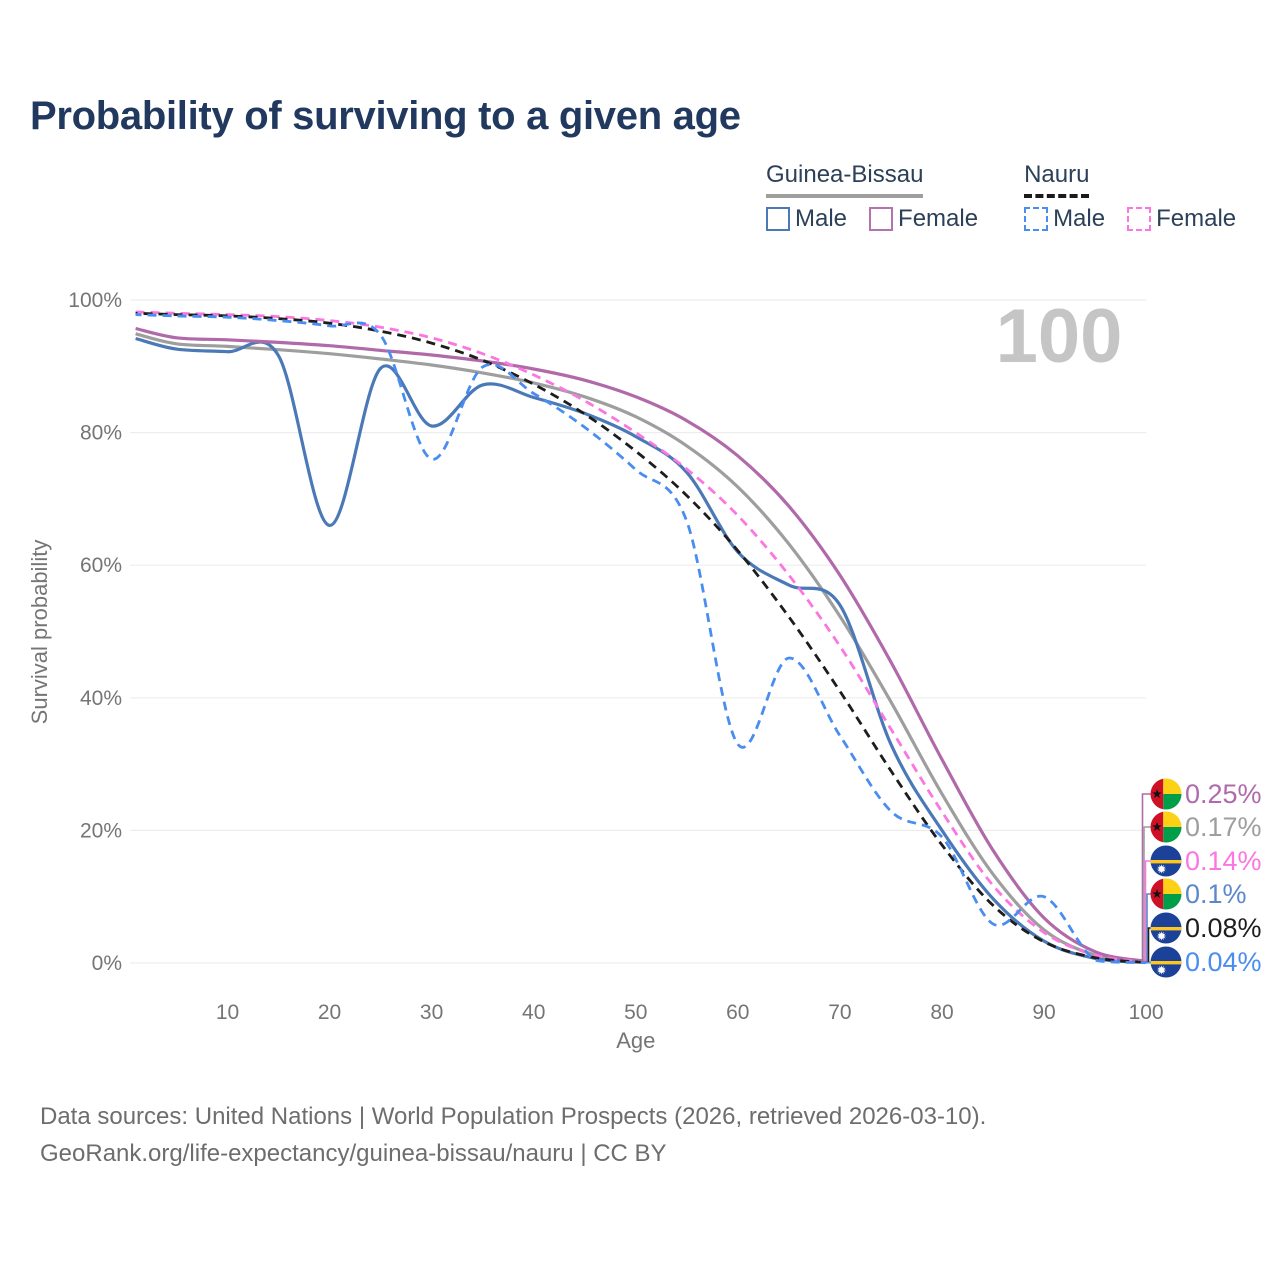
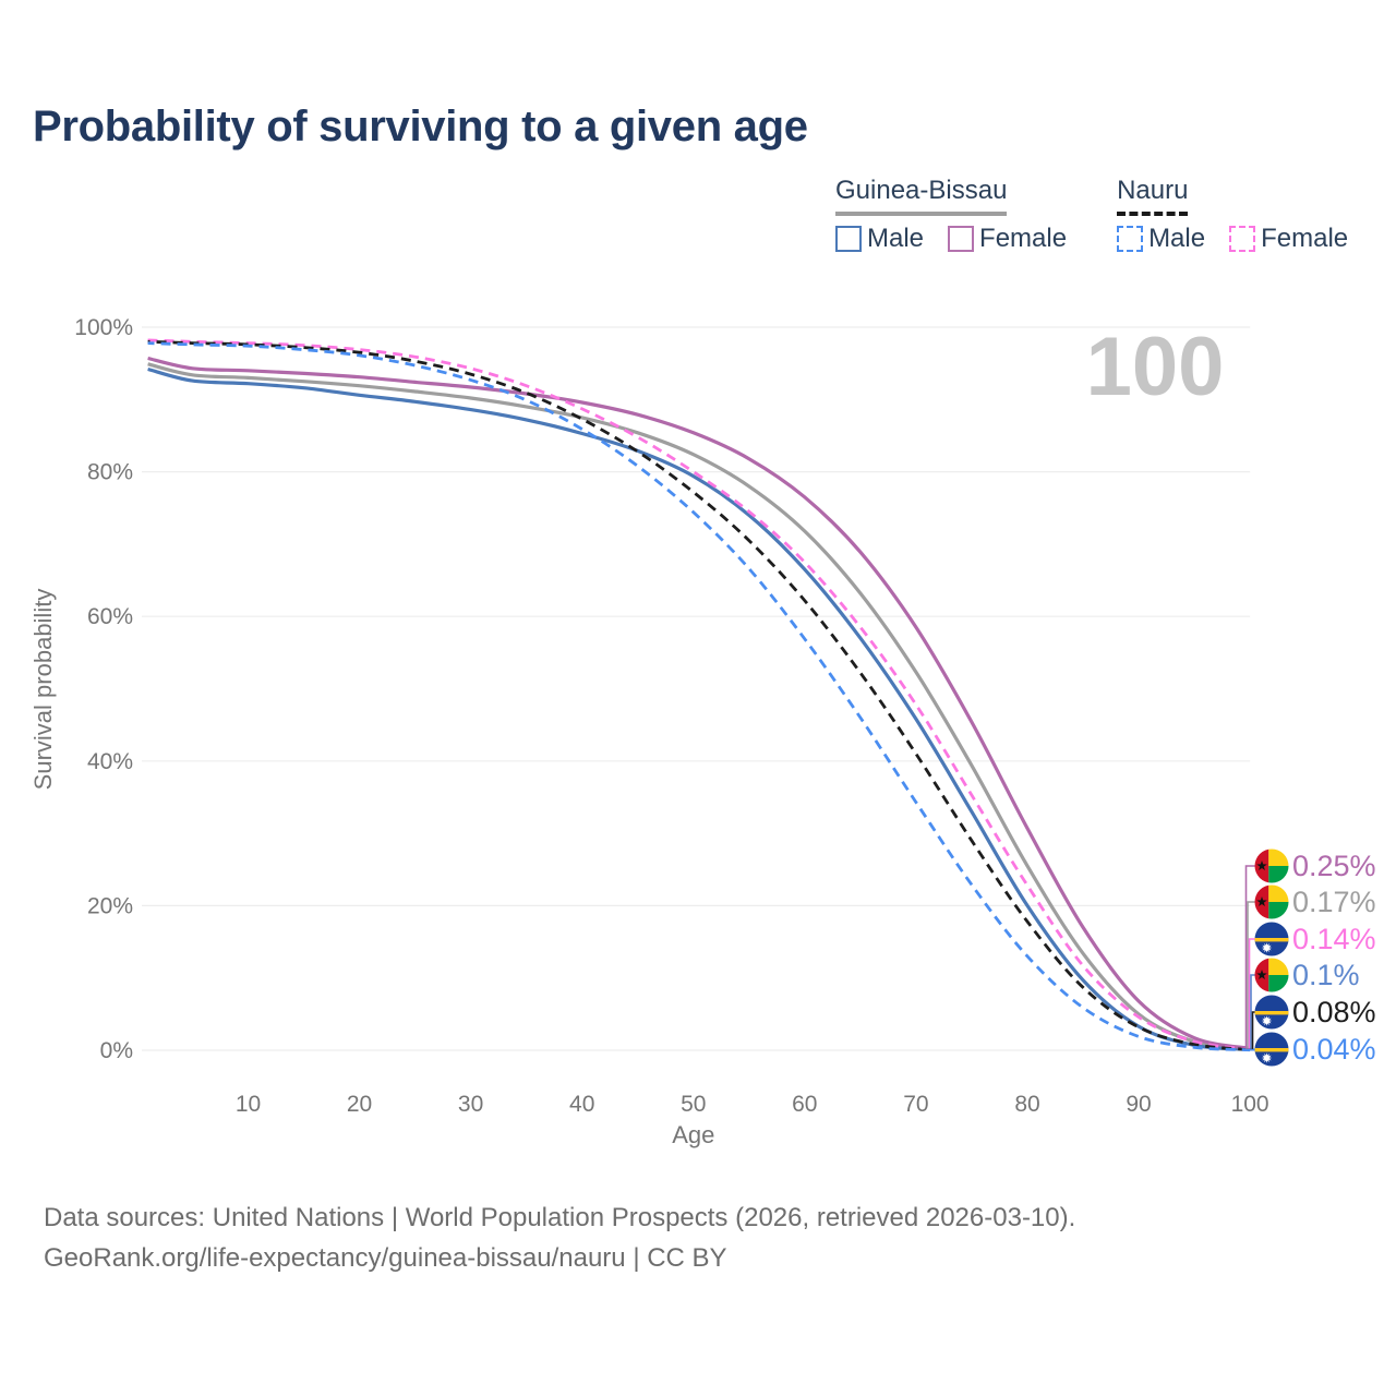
Guinea-Bissau Male/20: 66% -> 91%
Guinea-Bissau Male/30: 81% -> 89%
Nauru Male/30: 76% -> 93%
Guinea-Bissau Male/60: 62% -> 66%
Nauru Male/60: 33% -> 57%
Guinea-Bissau Male/70: 54% -> 46%
Nauru Male/80: 19% -> 13%
Nauru Male/90: 10% -> 2%
